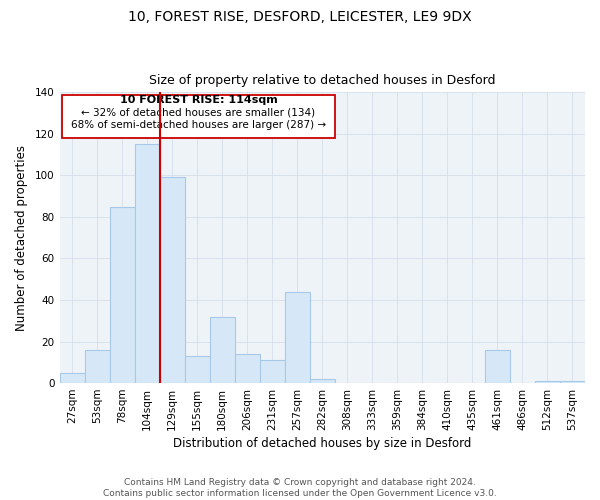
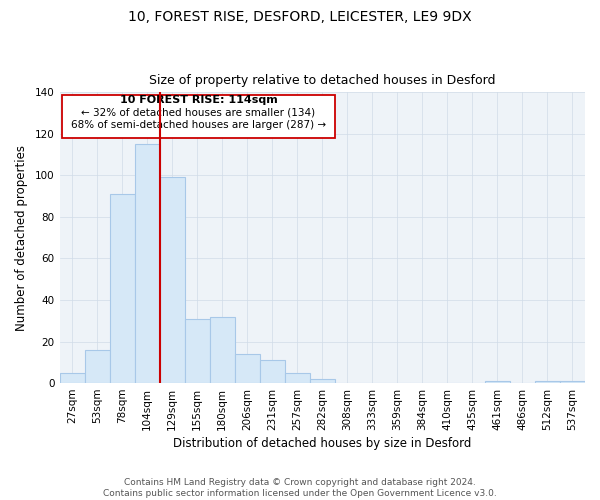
78sqm: 85 -> 91
155sqm: 13 -> 31
257sqm: 44 -> 5
461sqm: 16 -> 1
